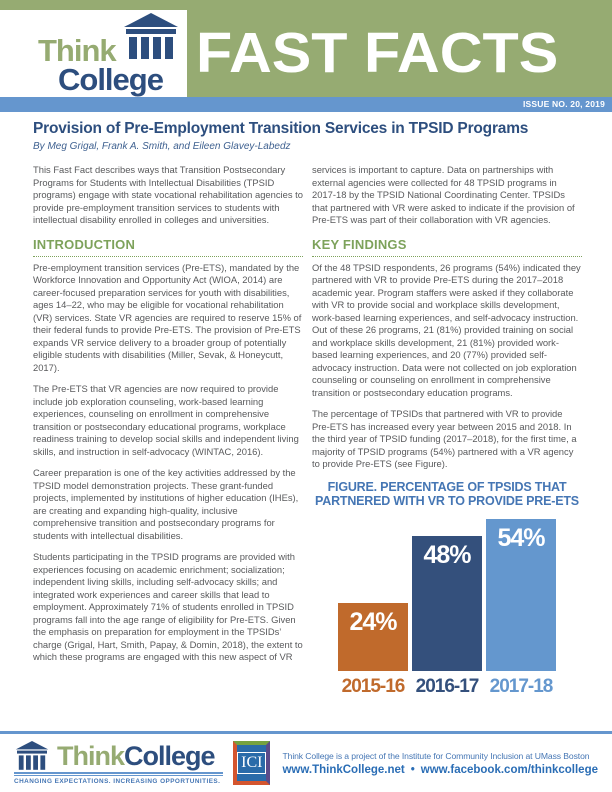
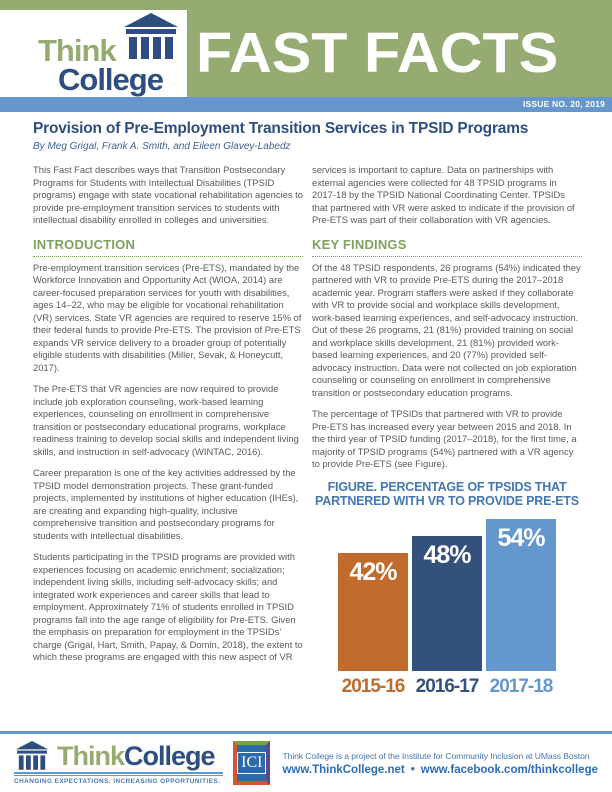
2015-16: 24% -> 42%
